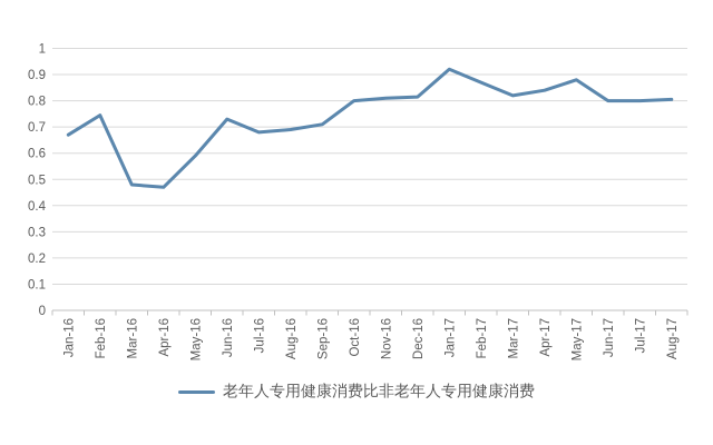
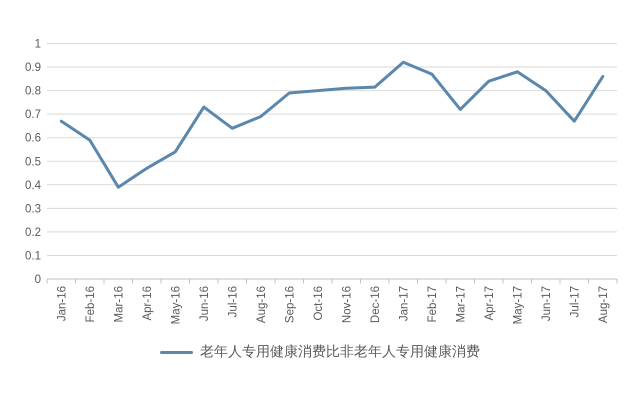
Feb-16: 0.74 -> 0.59
Mar-16: 0.48 -> 0.39
May-16: 0.59 -> 0.54
Jul-16: 0.68 -> 0.64
Sep-16: 0.71 -> 0.79
Mar-17: 0.82 -> 0.72
Jul-17: 0.80 -> 0.67
Aug-17: 0.81 -> 0.86
